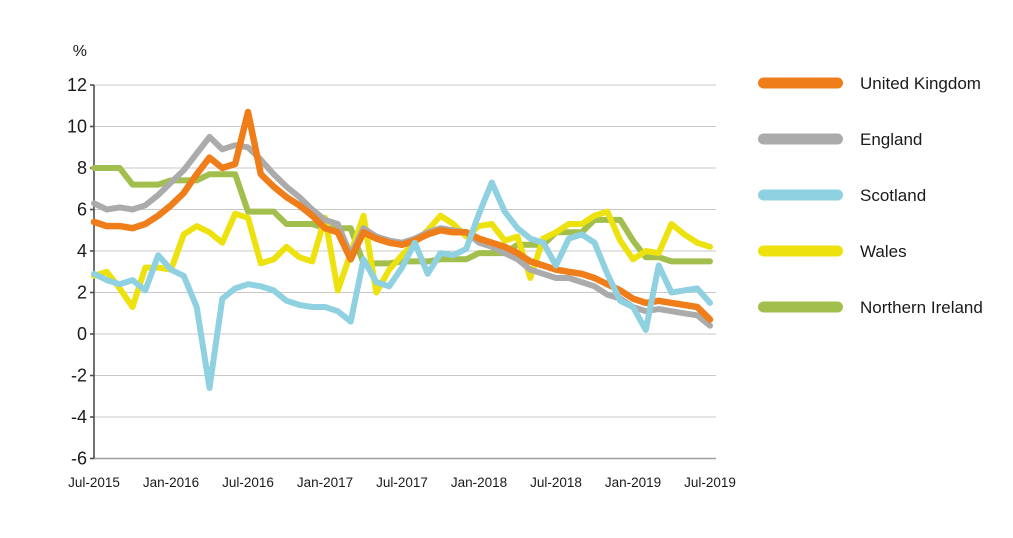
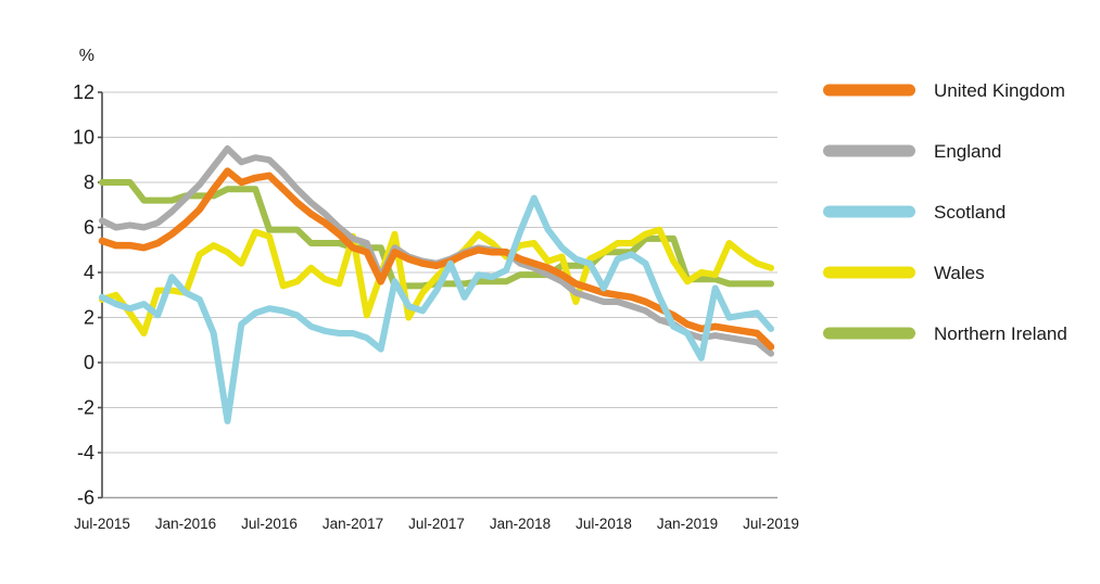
United Kingdom/Jul-2016: 10.7 -> 8.3
Northern Ireland/Jan-2019: 4.5 -> 3.7
